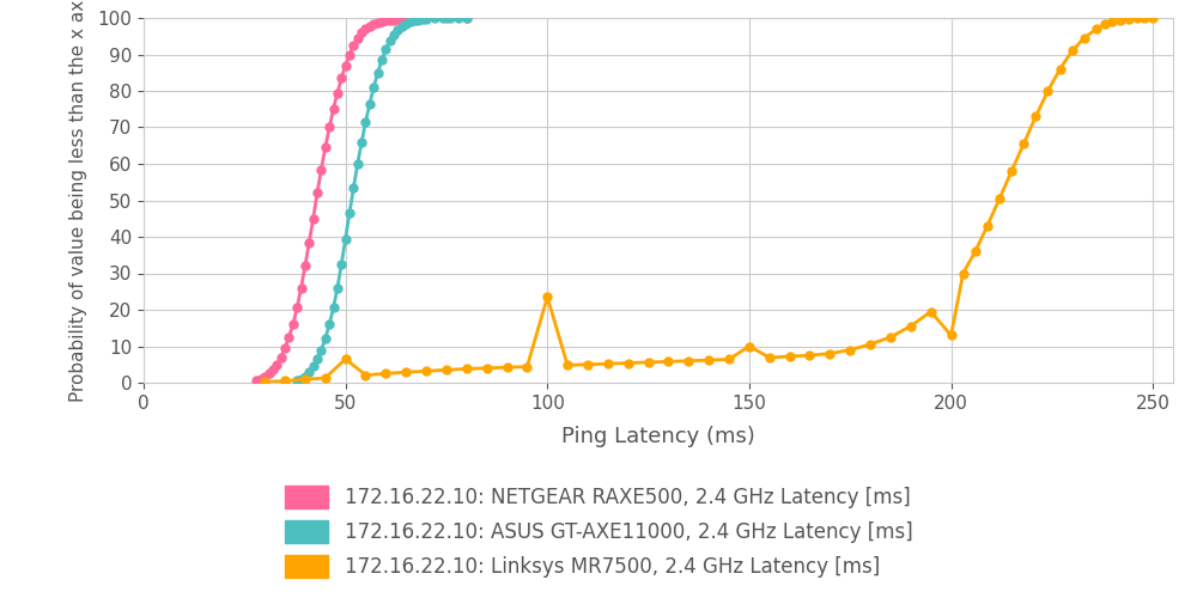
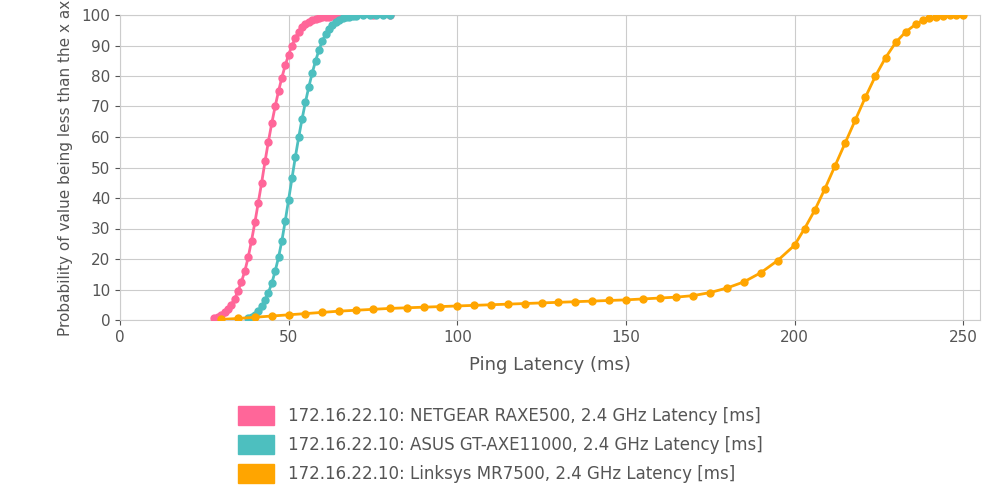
172.16.22.10: Linksys MR7500, 2.4 GHz Latency [ms]/50: 6.5 -> 1.7
172.16.22.10: Linksys MR7500, 2.4 GHz Latency [ms]/100: 23.5 -> 4.6
172.16.22.10: Linksys MR7500, 2.4 GHz Latency [ms]/150: 10.0 -> 6.6
172.16.22.10: Linksys MR7500, 2.4 GHz Latency [ms]/200: 13.0 -> 24.5
